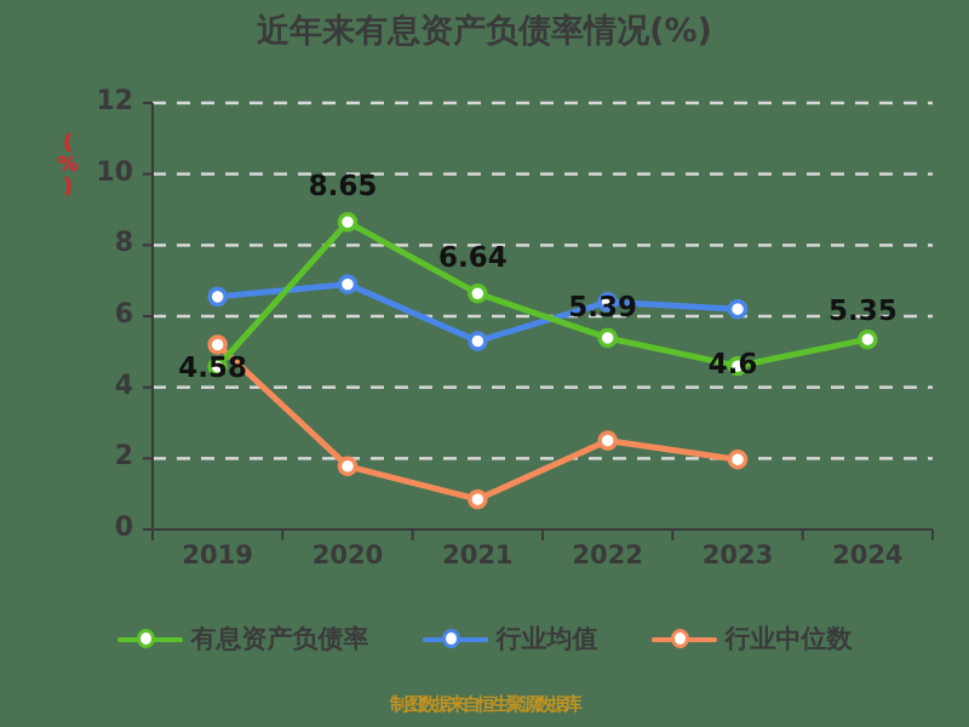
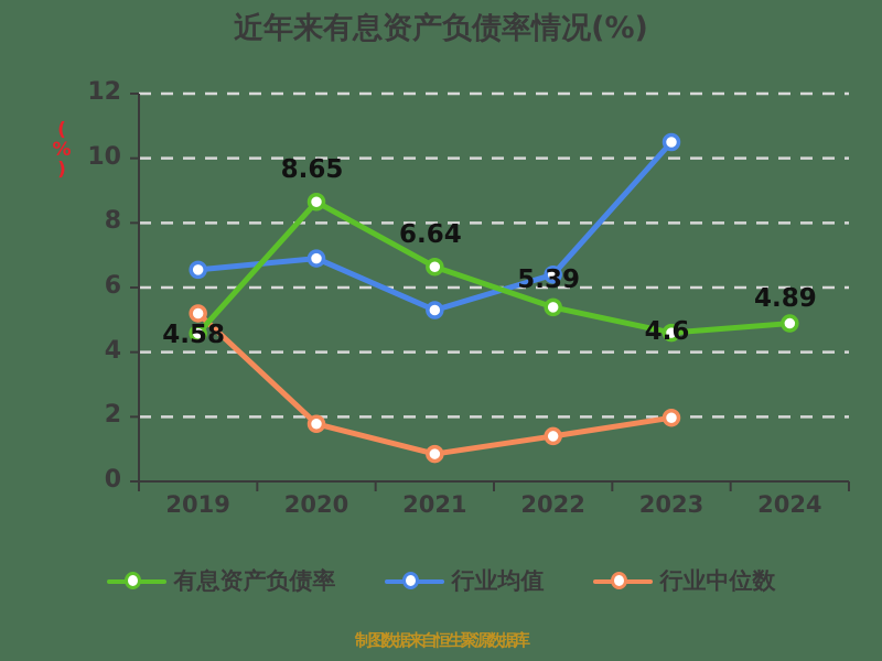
行业中位数/2022: 2.5 -> 1.4
行业均值/2023: 6.2 -> 10.5
有息资产负债率/2024: 5.35 -> 4.89
